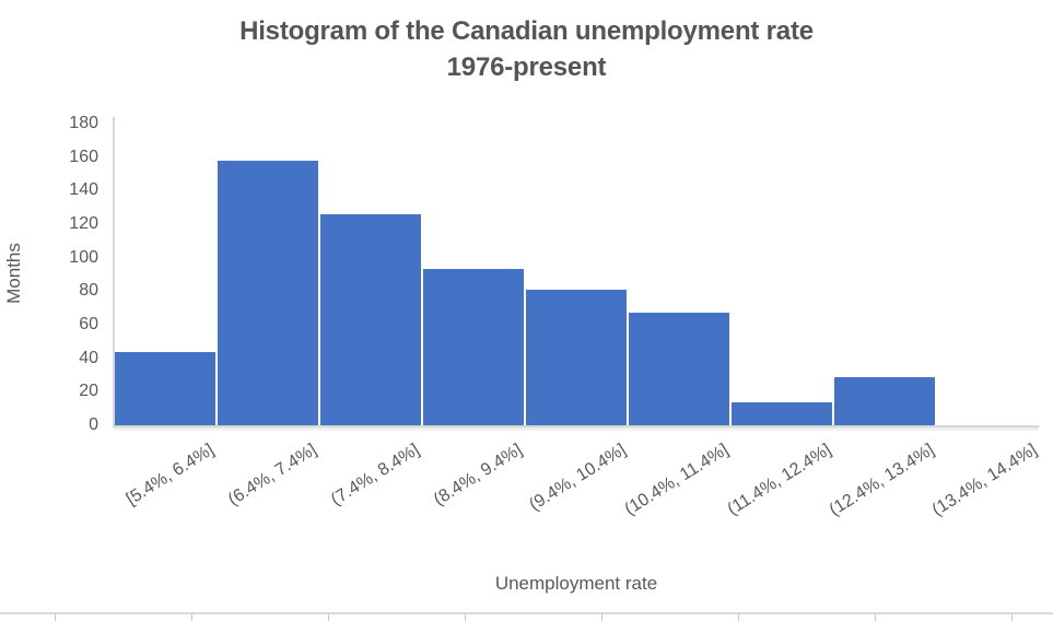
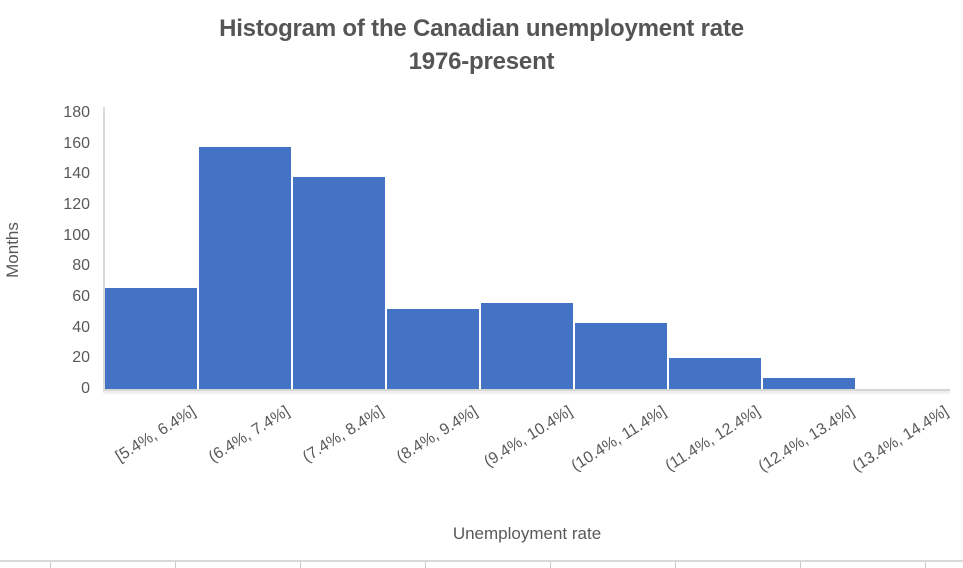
[5.4%, 6.4%]: 44 -> 66
(7.4%, 8.4%]: 126 -> 138
(8.4%, 9.4%]: 93 -> 52
(9.4%, 10.4%]: 81 -> 56
(10.4%, 11.4%]: 67 -> 43
(11.4%, 12.4%]: 14 -> 20
(12.4%, 13.4%]: 29 -> 7
